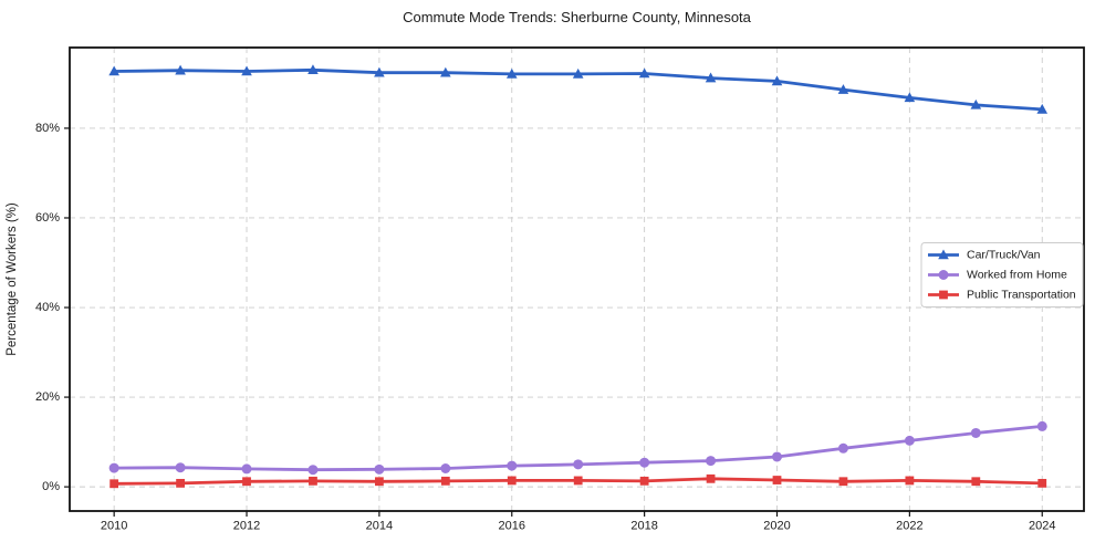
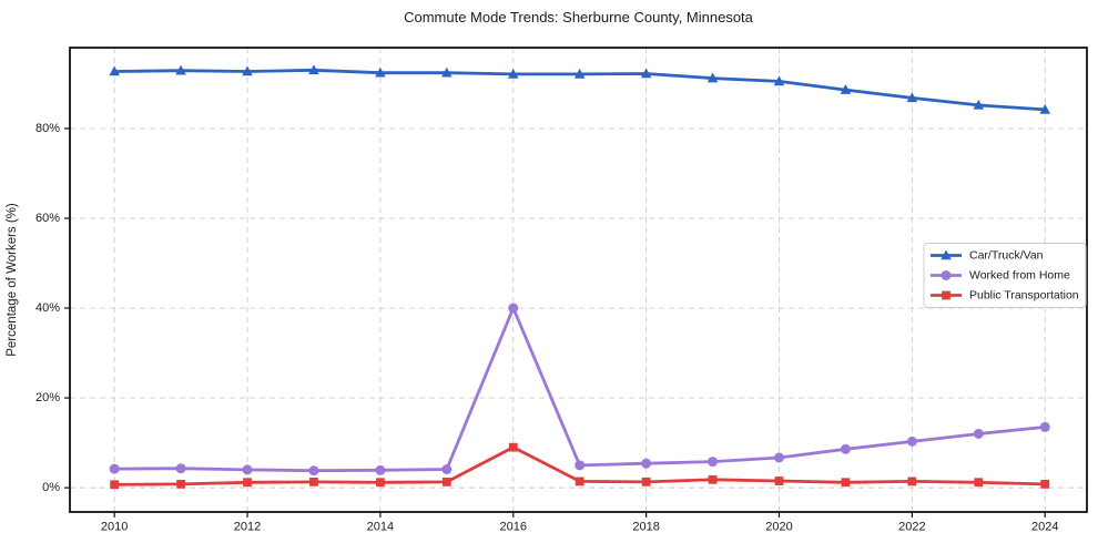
Worked from Home/2016: 5% -> 40%
Public Transportation/2016: 1% -> 9%
